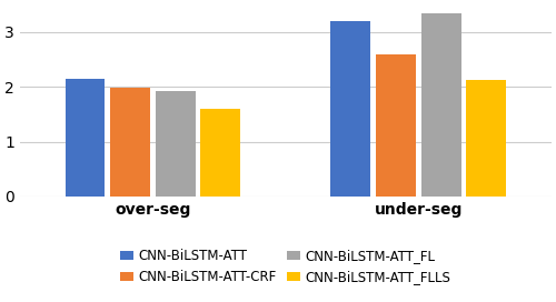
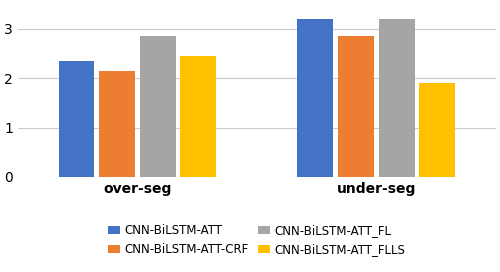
CNN-BiLSTM-ATT/over-seg: 2.15 -> 2.35
CNN-BiLSTM-ATT-CRF/over-seg: 1.98 -> 2.15
CNN-BiLSTM-ATT_FL/over-seg: 1.93 -> 2.85
CNN-BiLSTM-ATT_FLLS/over-seg: 1.60 -> 2.45
CNN-BiLSTM-ATT-CRF/under-seg: 2.60 -> 2.85
CNN-BiLSTM-ATT_FL/under-seg: 3.35 -> 3.20
CNN-BiLSTM-ATT_FLLS/under-seg: 2.13 -> 1.90
